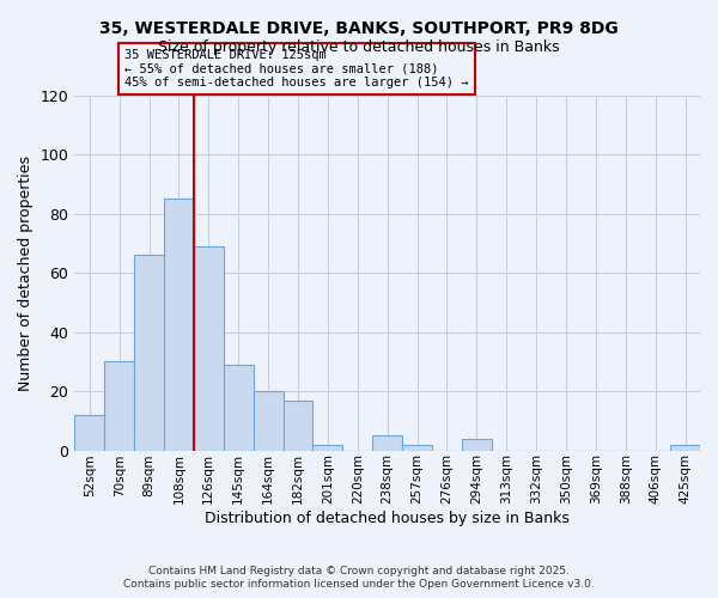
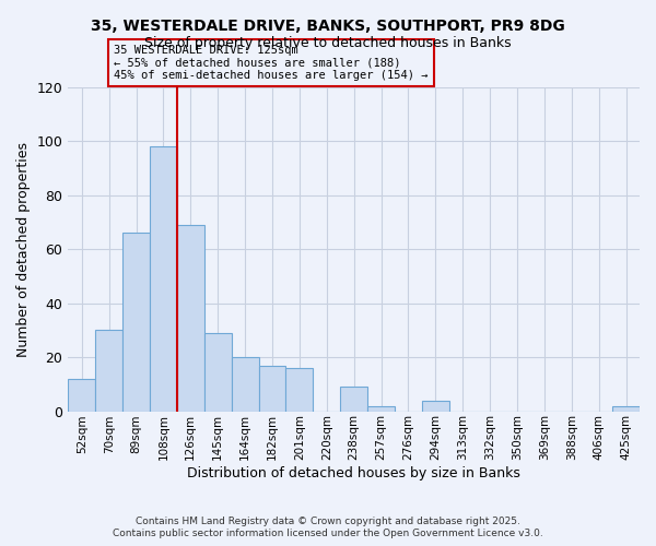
108sqm: 85 -> 98
201sqm: 2 -> 16
238sqm: 5 -> 9
